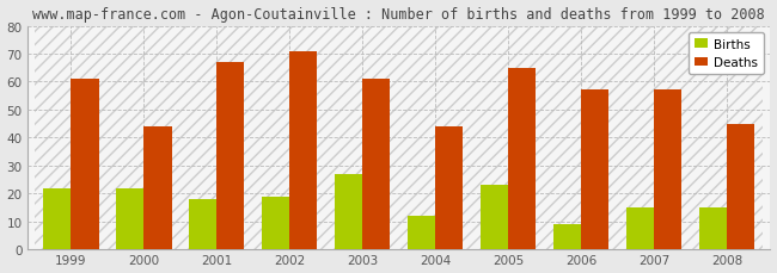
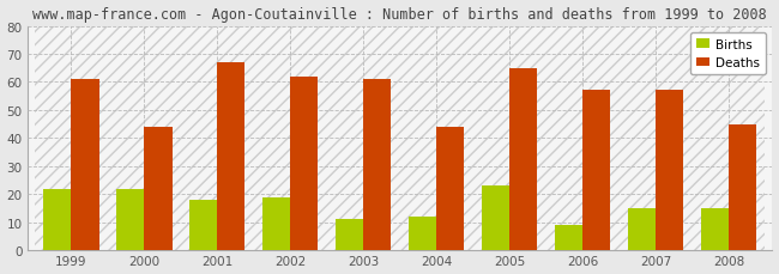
Deaths/2002: 71 -> 62
Births/2003: 27 -> 11
